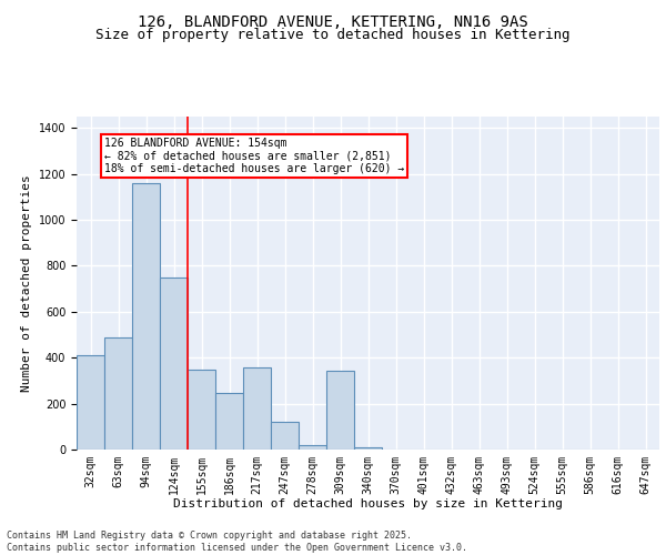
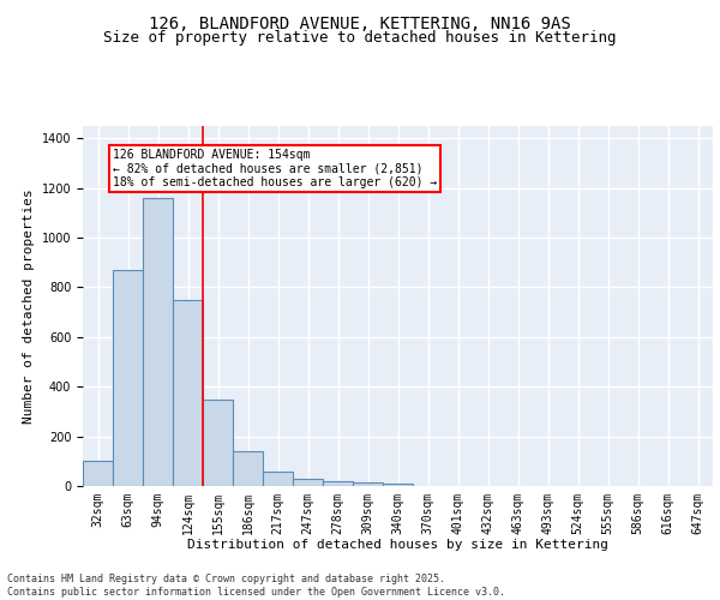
32sqm: 410 -> 100
63sqm: 490 -> 870
186sqm: 245 -> 140
217sqm: 360 -> 60
247sqm: 120 -> 30
309sqm: 345 -> 15
